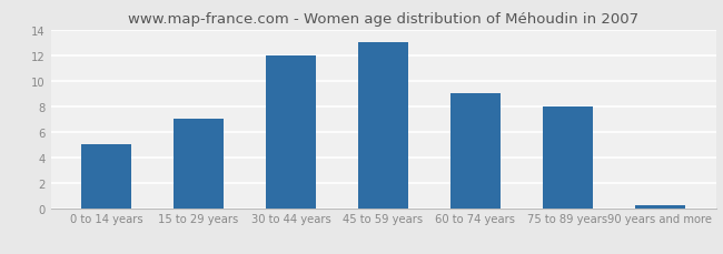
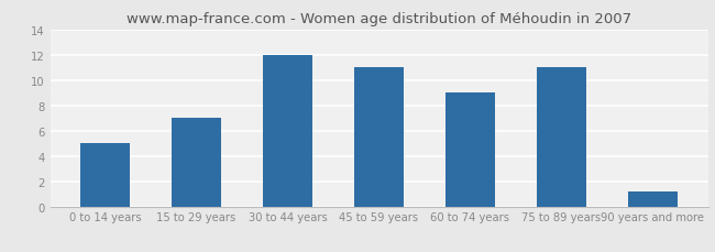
45 to 59 years: 13.0 -> 11.0
75 to 89 years: 8.0 -> 11.0
90 years and more: 0.2 -> 1.2
